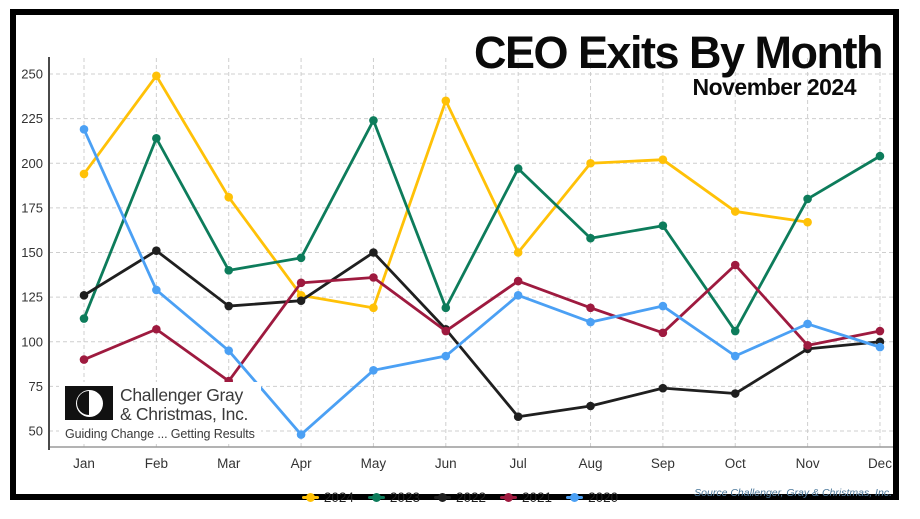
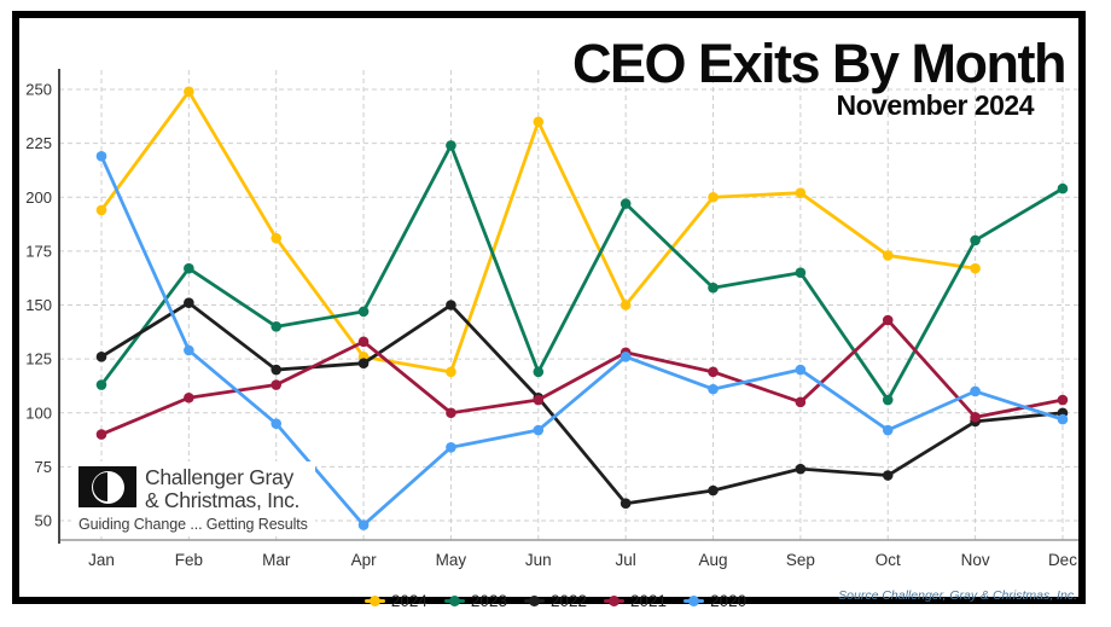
2023/Feb: 214 -> 167
2021/Mar: 78 -> 113
2021/May: 136 -> 100
2021/Jul: 134 -> 128
